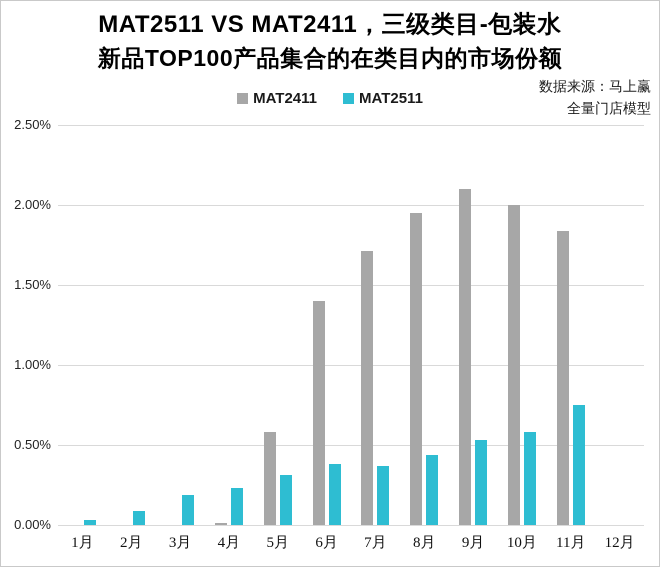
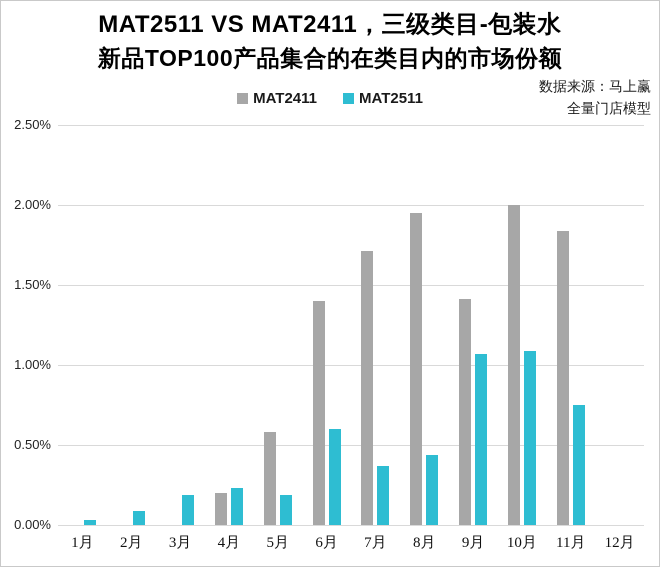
MAT2411/4月: 0.01% -> 0.20%
MAT2511/5月: 0.31% -> 0.19%
MAT2511/6月: 0.38% -> 0.60%
MAT2411/9月: 2.10% -> 1.41%
MAT2511/9月: 0.53% -> 1.07%
MAT2511/10月: 0.58% -> 1.09%
